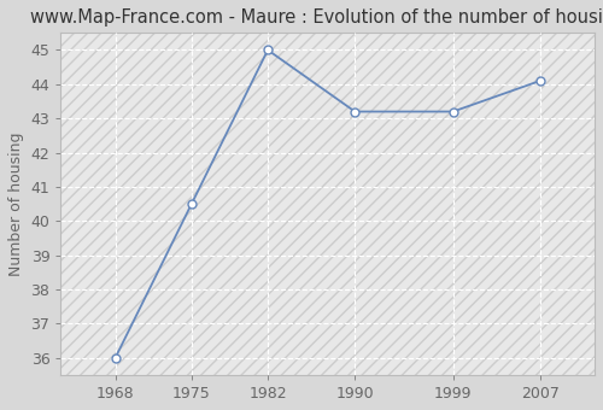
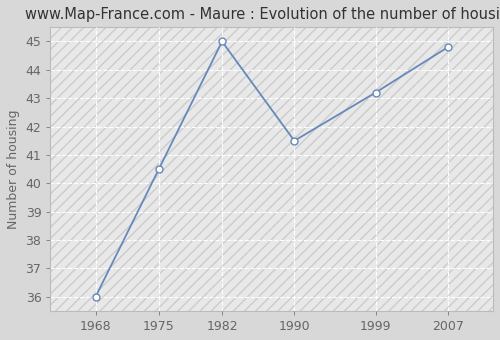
1990: 43.2 -> 41.5
2007: 44.1 -> 44.8
